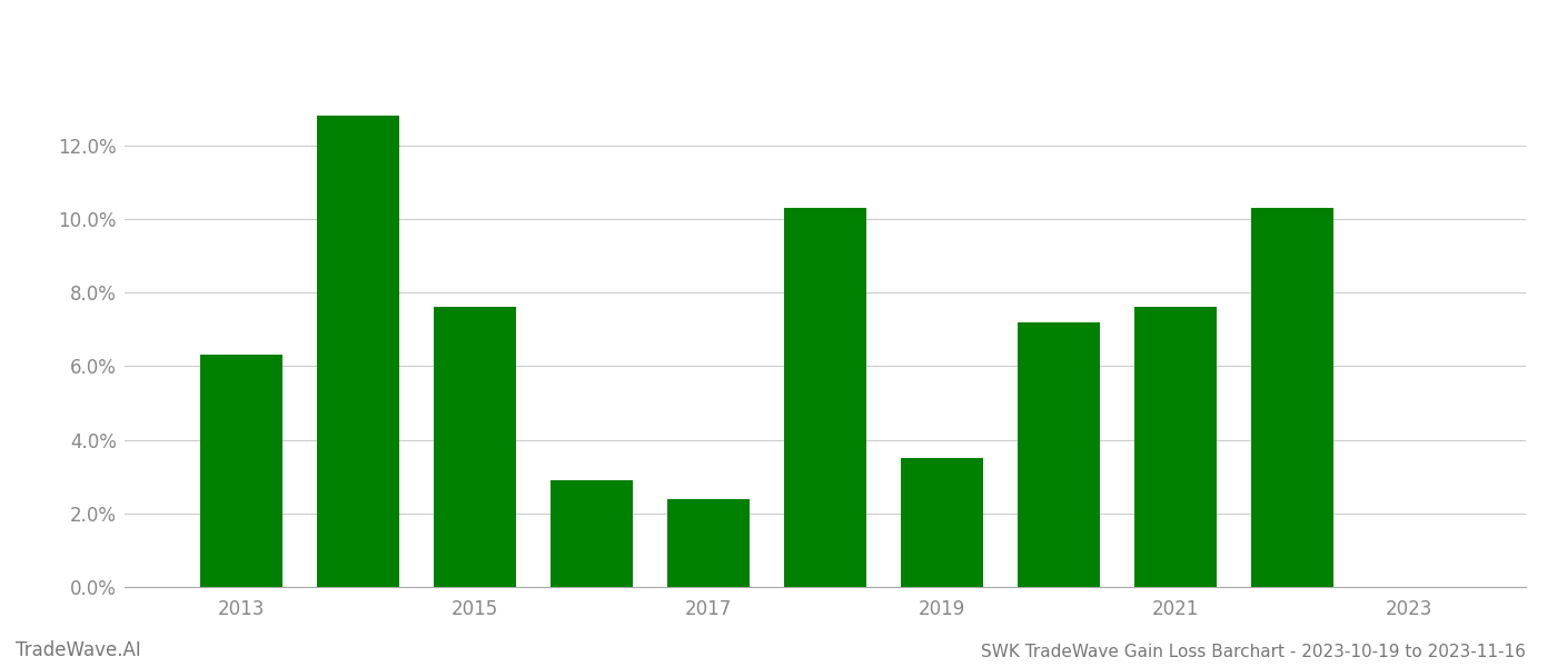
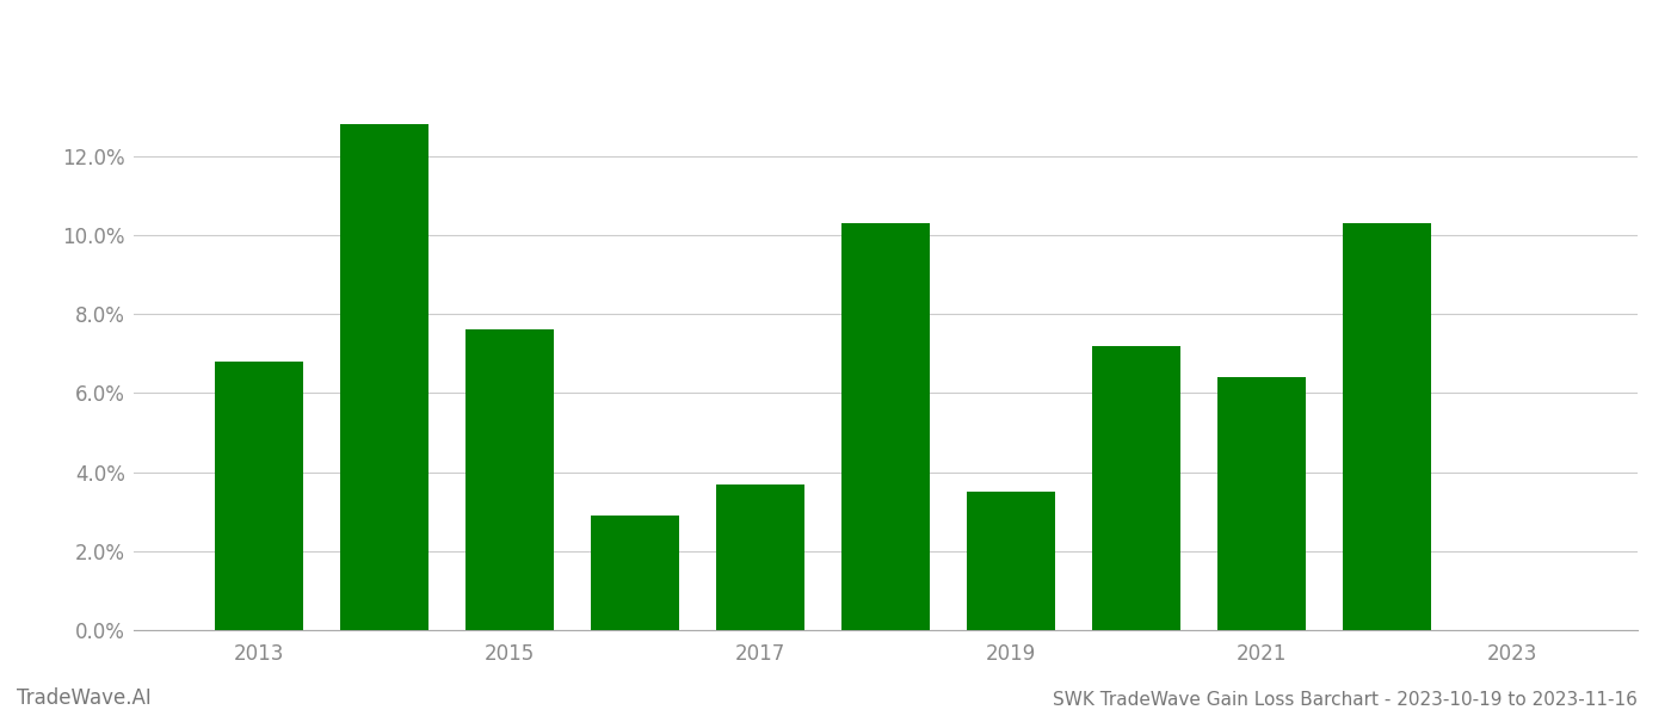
2013: 6.3% -> 6.8%
2017: 2.4% -> 3.7%
2021: 7.6% -> 6.4%
